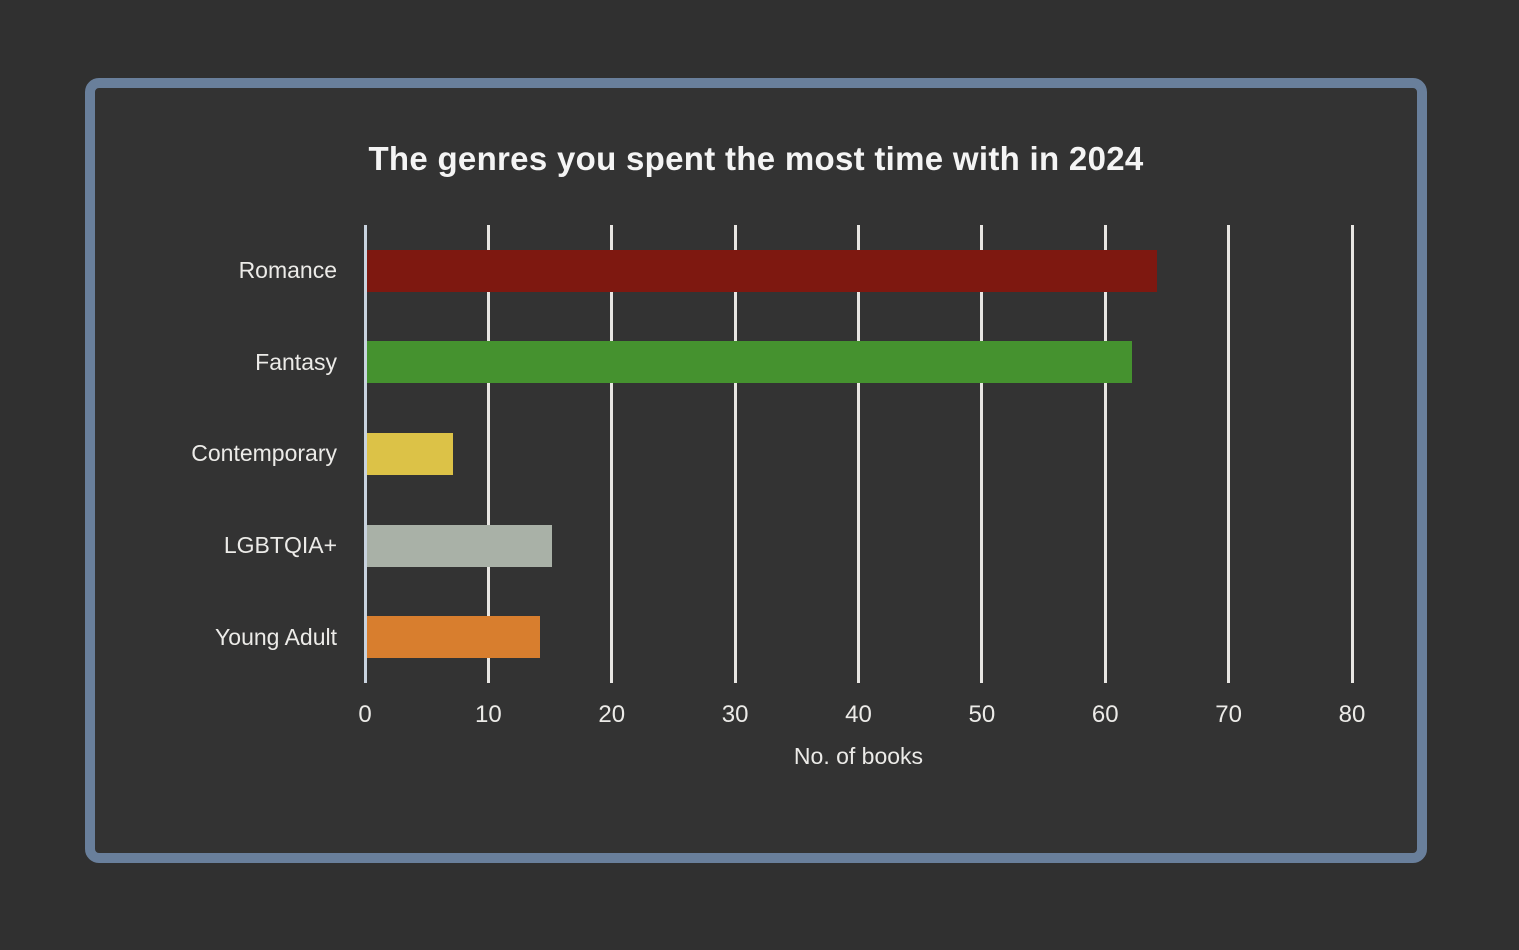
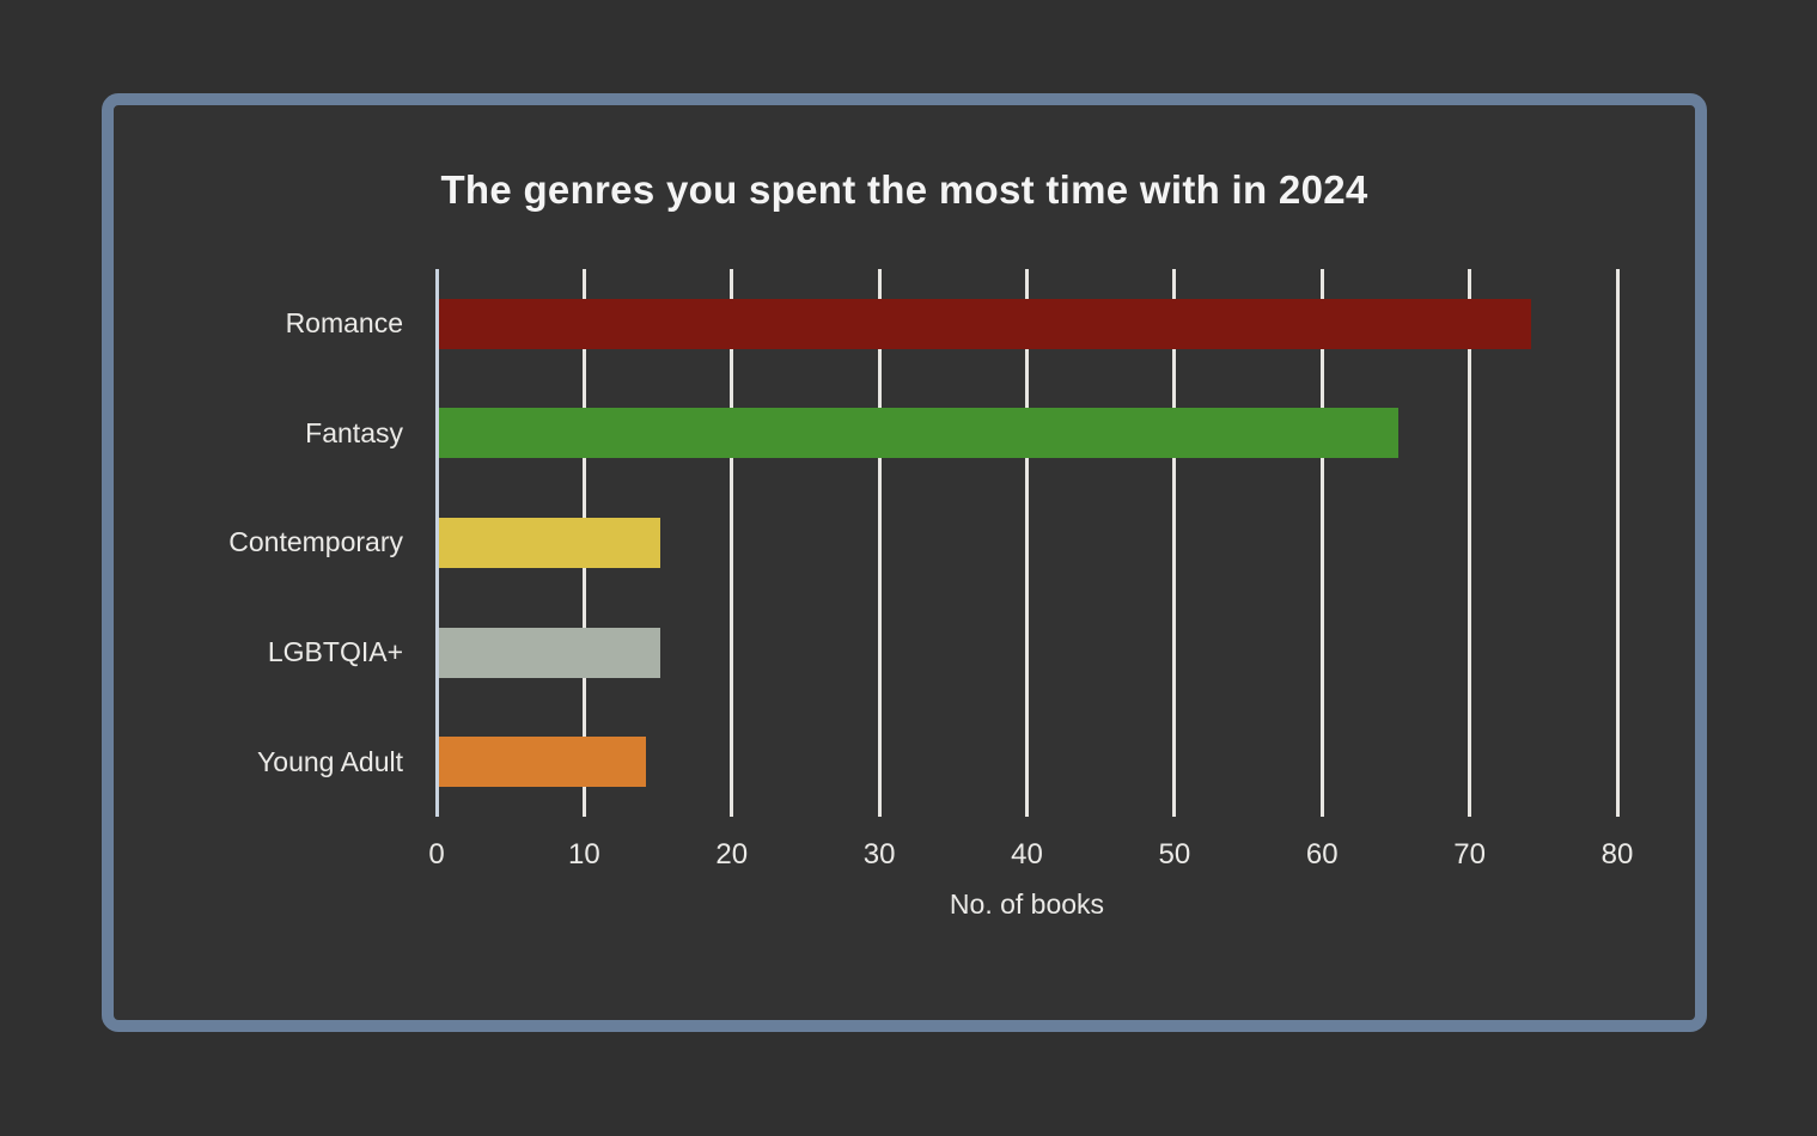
Romance: 64 -> 74
Fantasy: 62 -> 65
Contemporary: 7 -> 15
